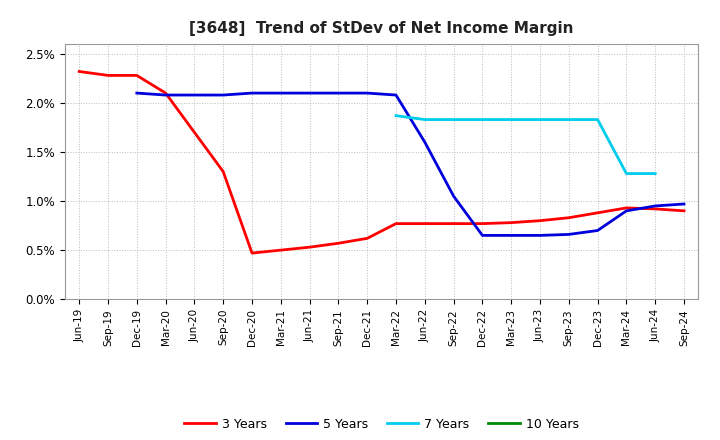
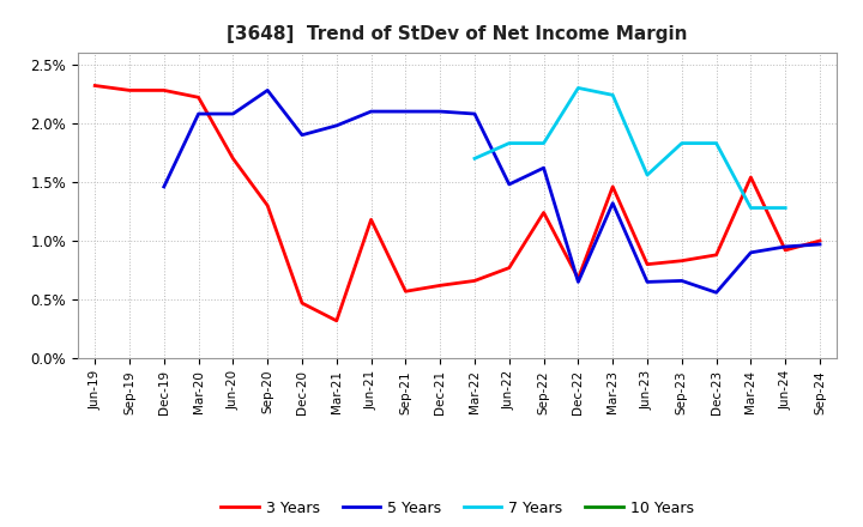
5 Years/Dec-19: 2.10% -> 1.46%
3 Years/Mar-20: 2.10% -> 2.22%
5 Years/Sep-20: 2.08% -> 2.28%
5 Years/Dec-20: 2.10% -> 1.90%
3 Years/Mar-21: 0.50% -> 0.32%
5 Years/Mar-21: 2.10% -> 1.98%
3 Years/Jun-21: 0.53% -> 1.18%
3 Years/Mar-22: 0.77% -> 0.66%
7 Years/Mar-22: 1.87% -> 1.70%
5 Years/Jun-22: 1.60% -> 1.48%
3 Years/Sep-22: 0.77% -> 1.24%
5 Years/Sep-22: 1.05% -> 1.62%
3 Years/Dec-22: 0.77% -> 0.68%
7 Years/Dec-22: 1.83% -> 2.30%
3 Years/Mar-23: 0.78% -> 1.46%
5 Years/Mar-23: 0.65% -> 1.32%
7 Years/Mar-23: 1.83% -> 2.24%
7 Years/Jun-23: 1.83% -> 1.56%
5 Years/Dec-23: 0.70% -> 0.56%
3 Years/Mar-24: 0.93% -> 1.54%
3 Years/Sep-24: 0.90% -> 1.00%
